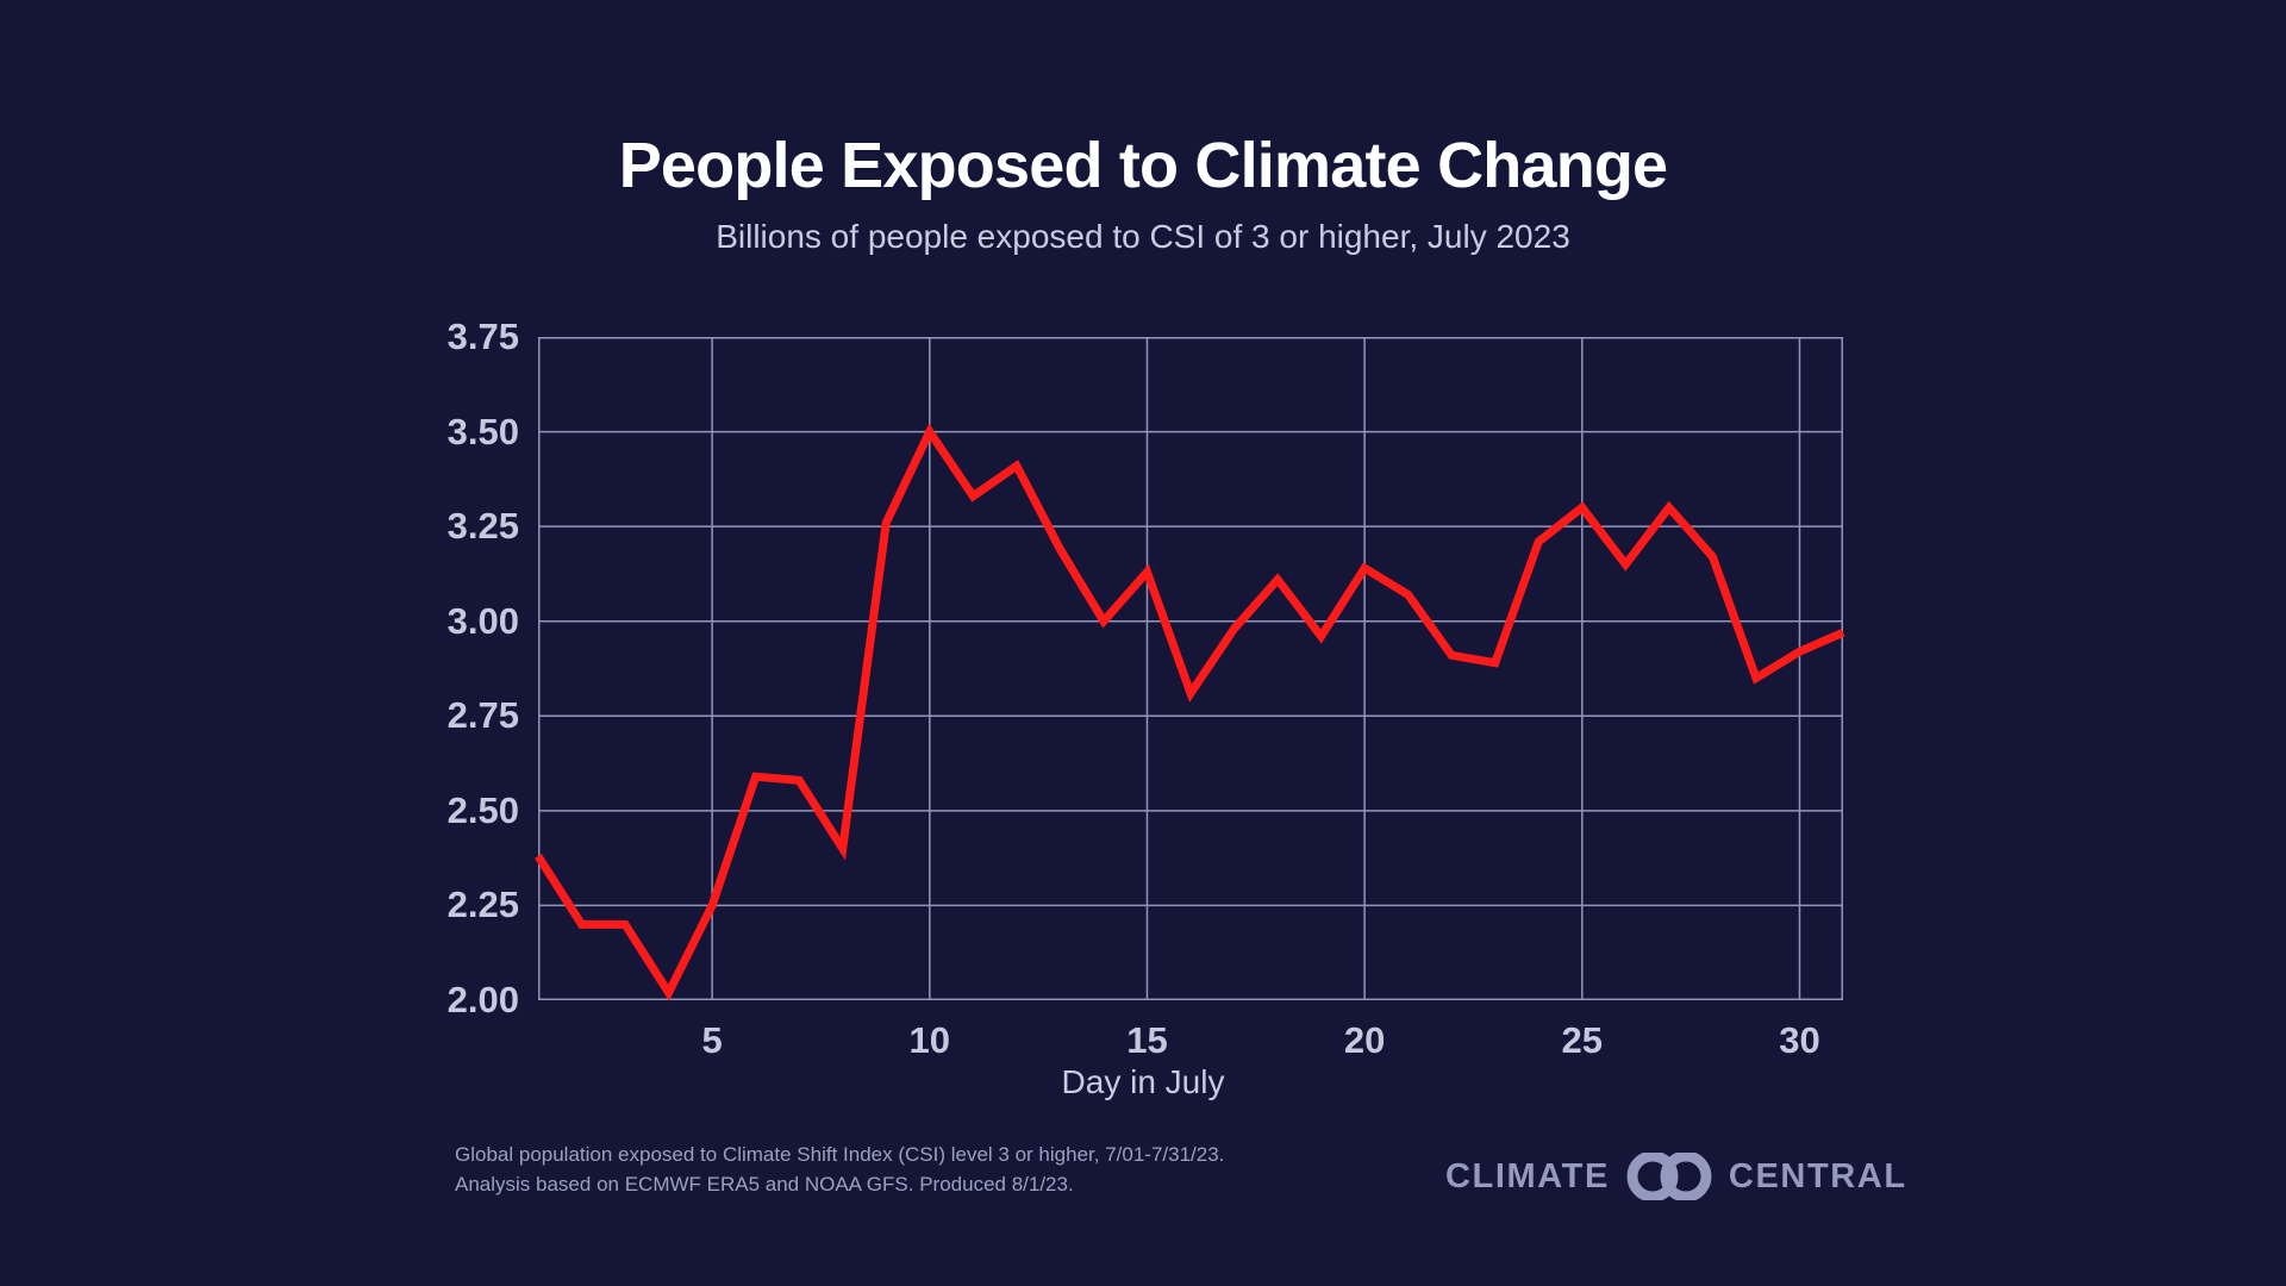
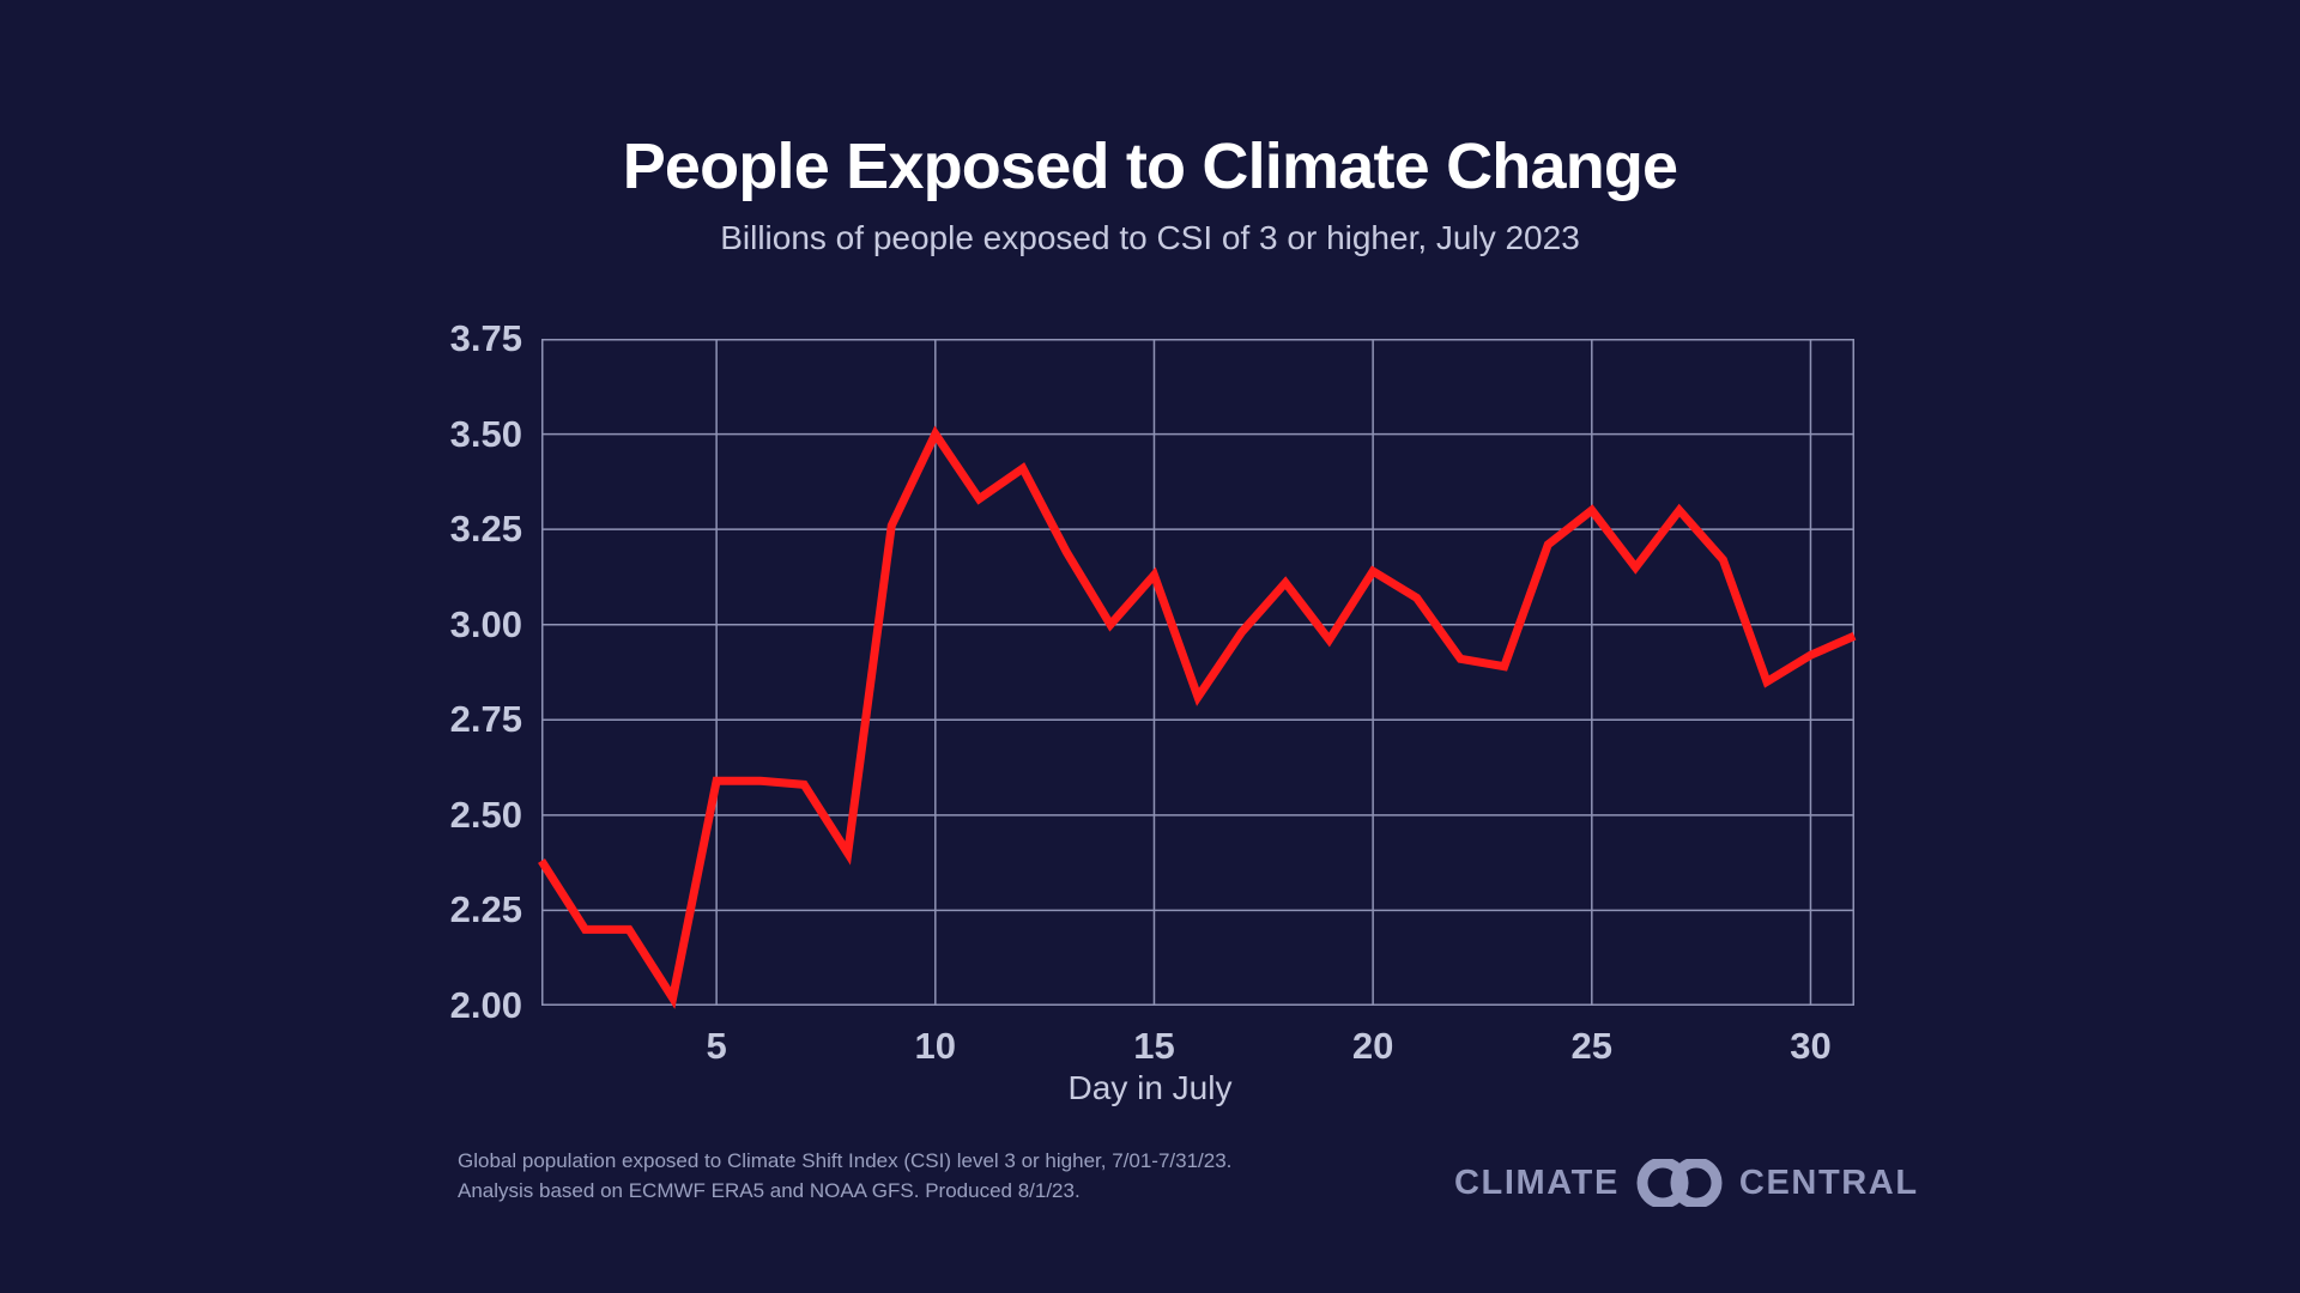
5: 2.25 -> 2.59
